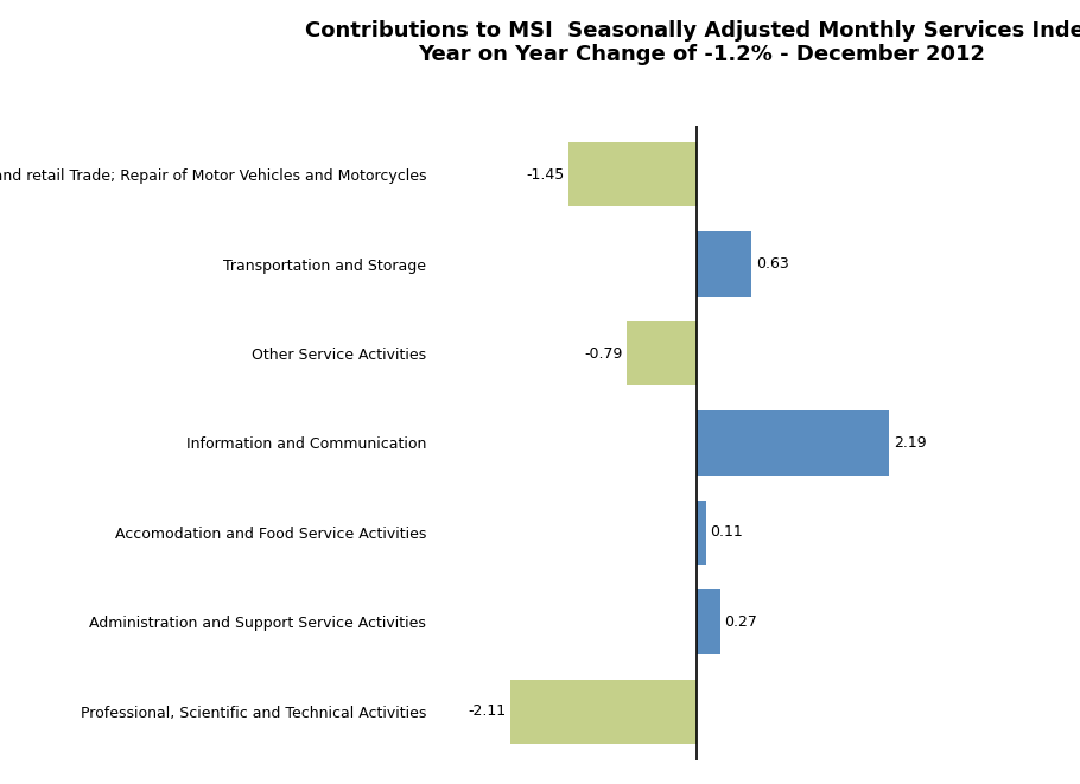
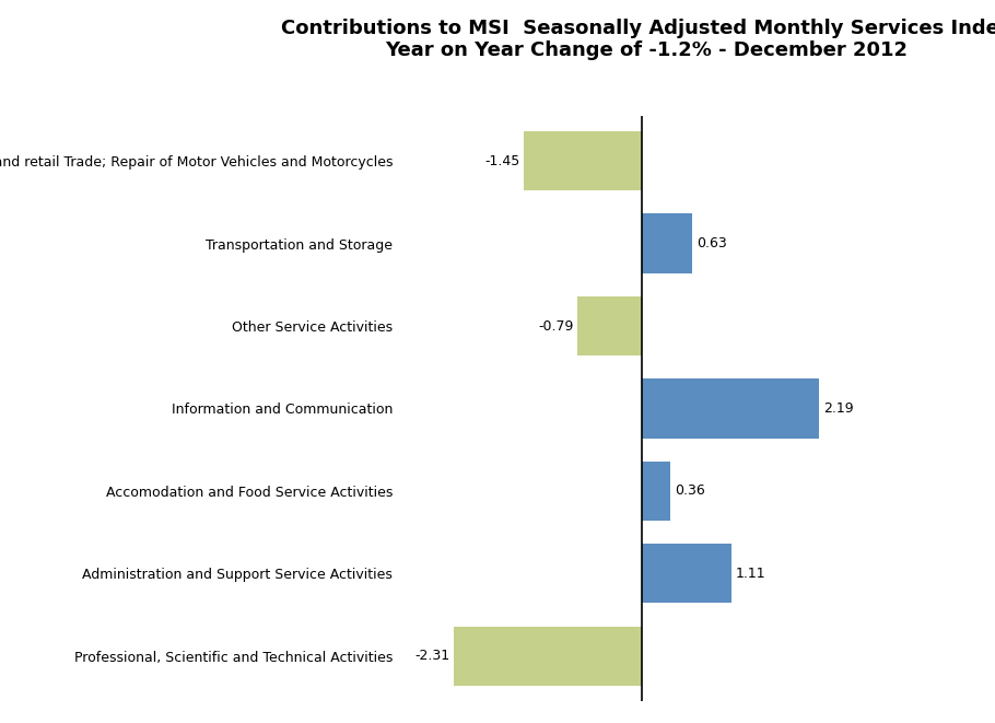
Accomodation and Food Service Activities: 0.11 -> 0.36
Administration and Support Service Activities: 0.27 -> 1.11
Professional, Scientific and Technical Activities: -2.11 -> -2.31
